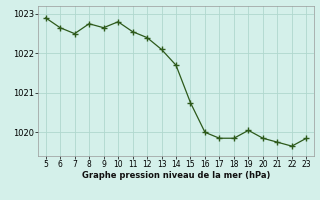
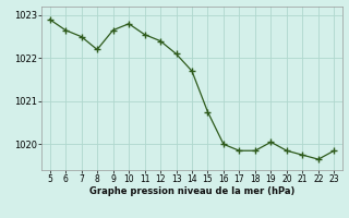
8: 1022.75 -> 1022.20
